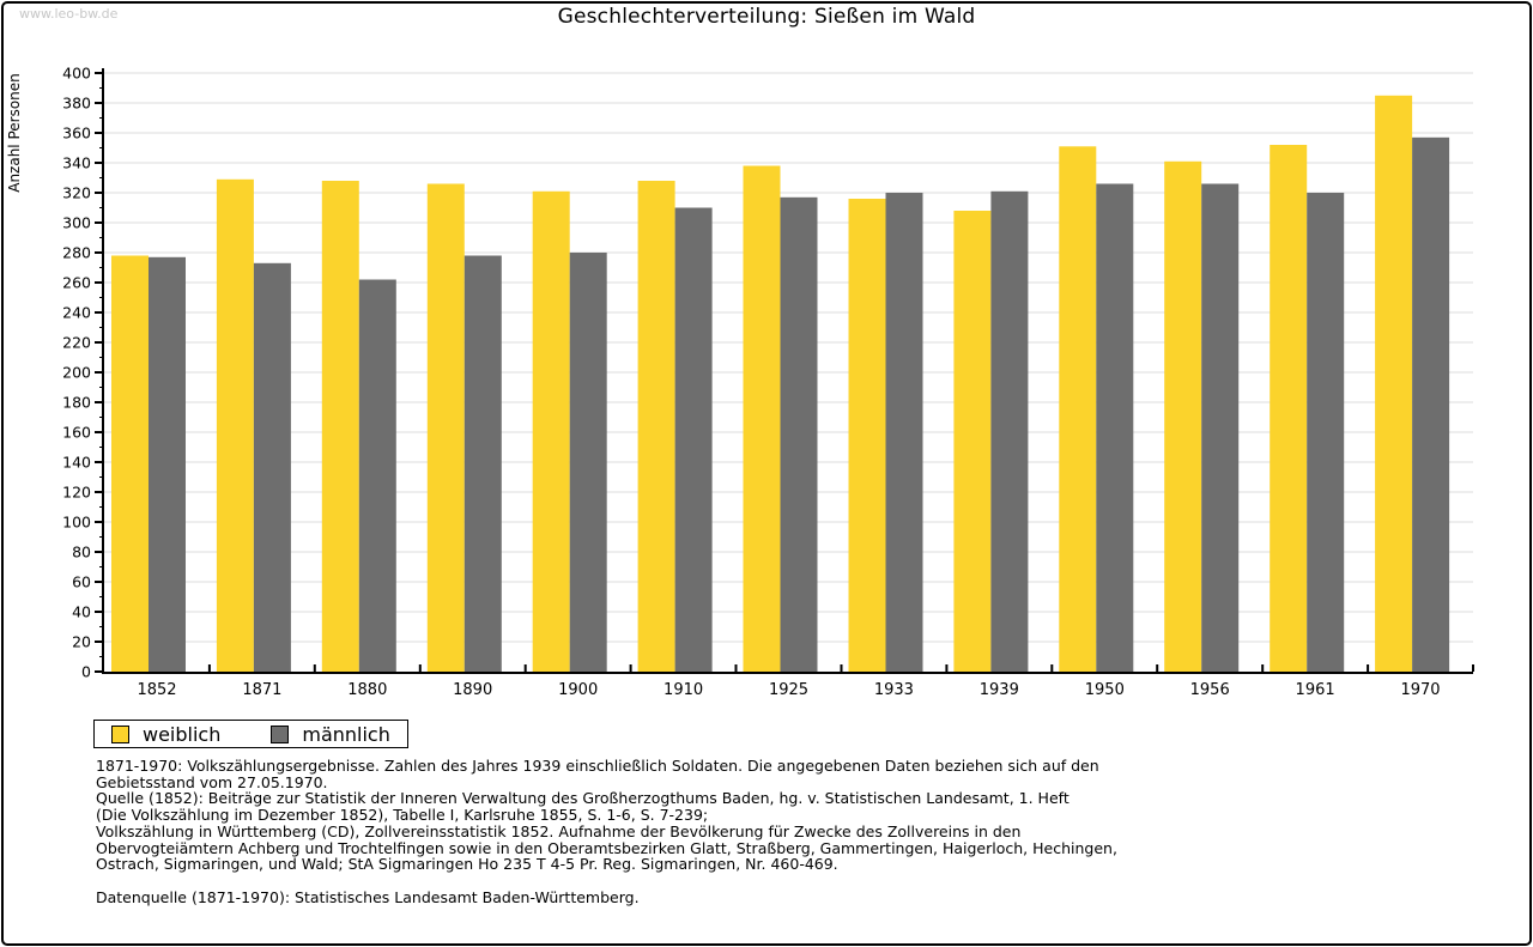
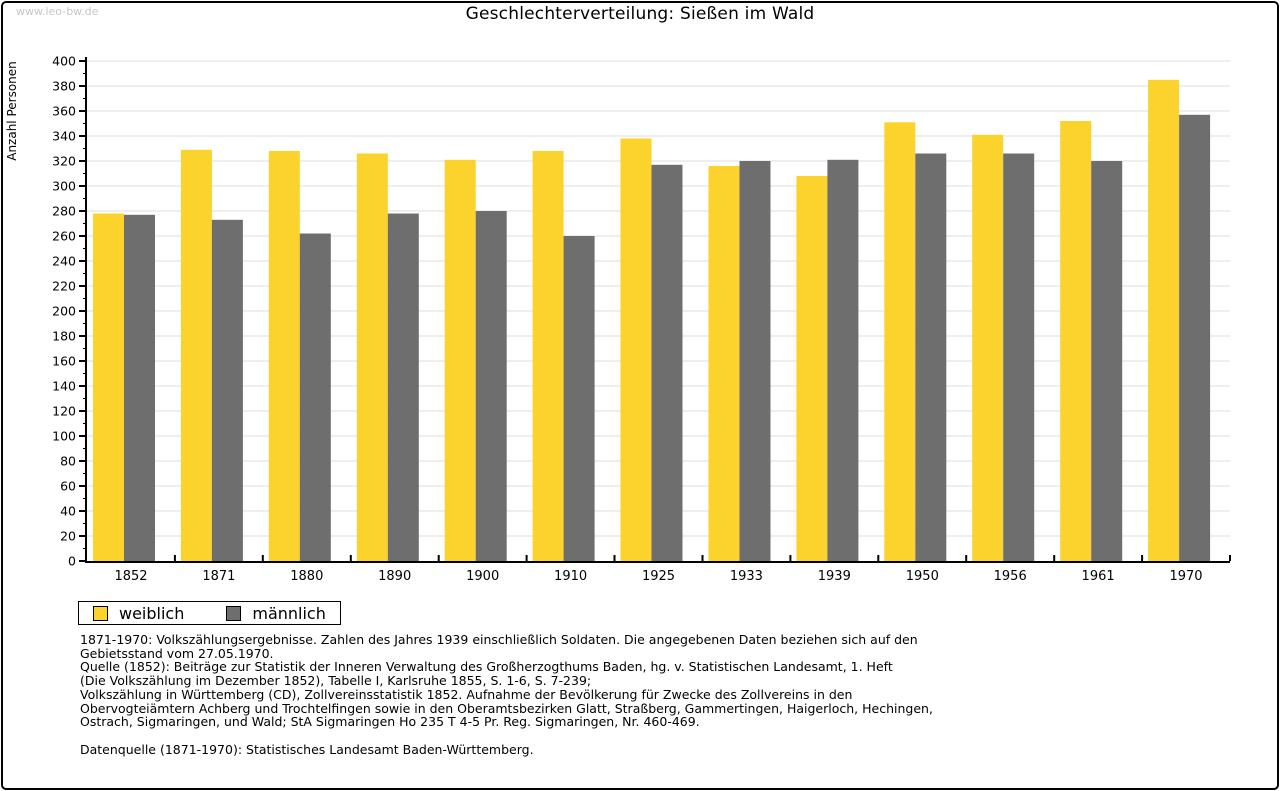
männlich/1910: 310 -> 260
